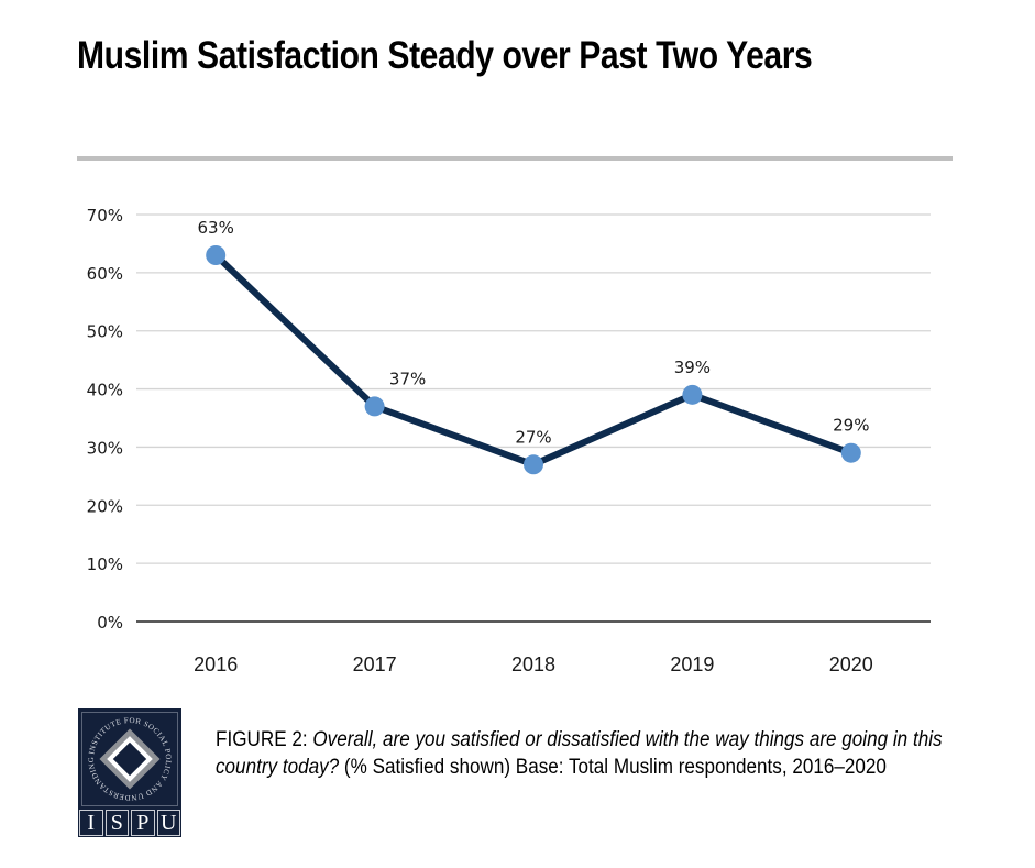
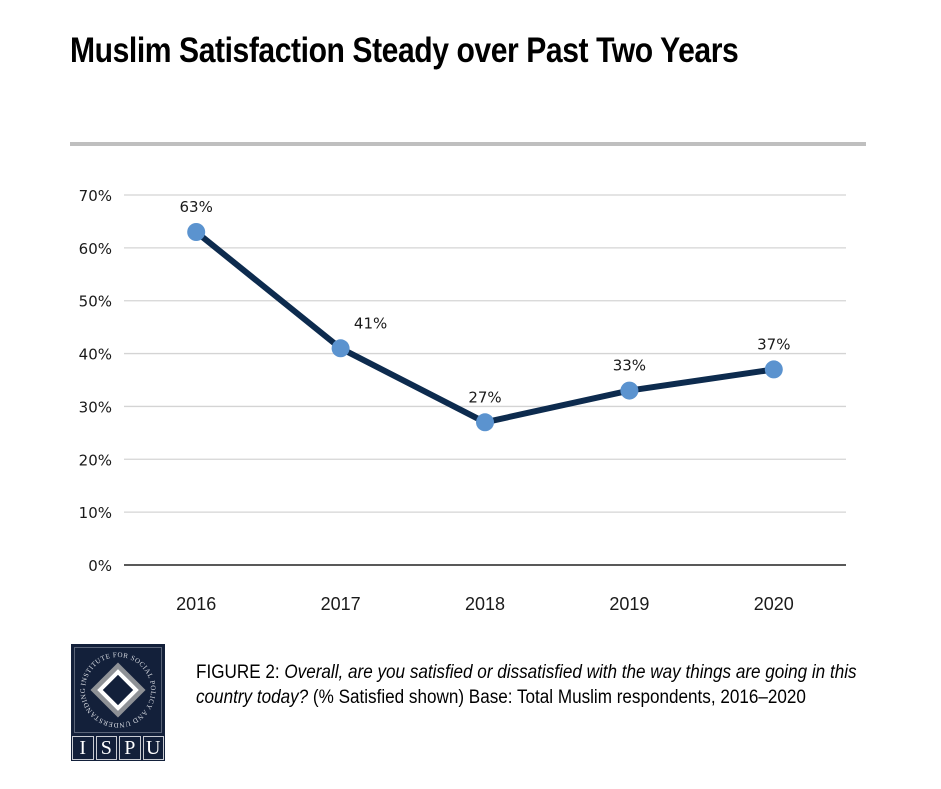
2017: 37% -> 41%
2019: 39% -> 33%
2020: 29% -> 37%
